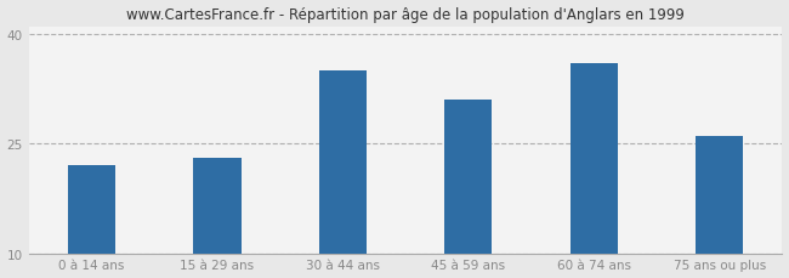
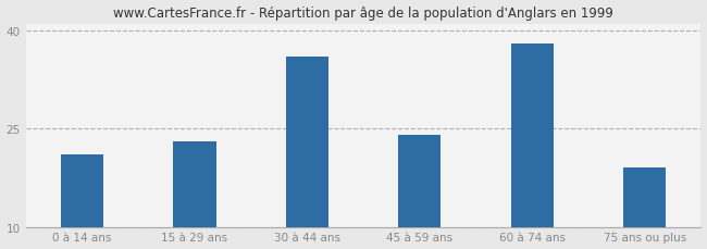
0 à 14 ans: 22 -> 21
30 à 44 ans: 35 -> 36
45 à 59 ans: 31 -> 24
60 à 74 ans: 36 -> 38
75 ans ou plus: 26 -> 19
